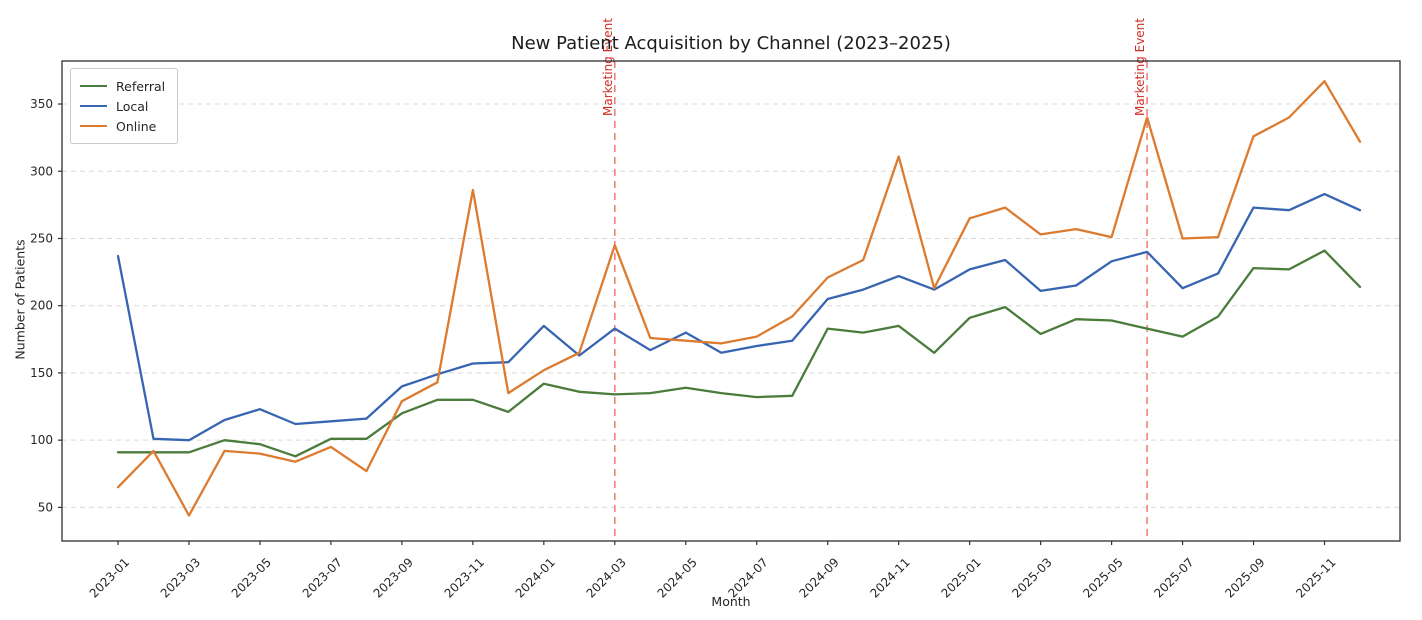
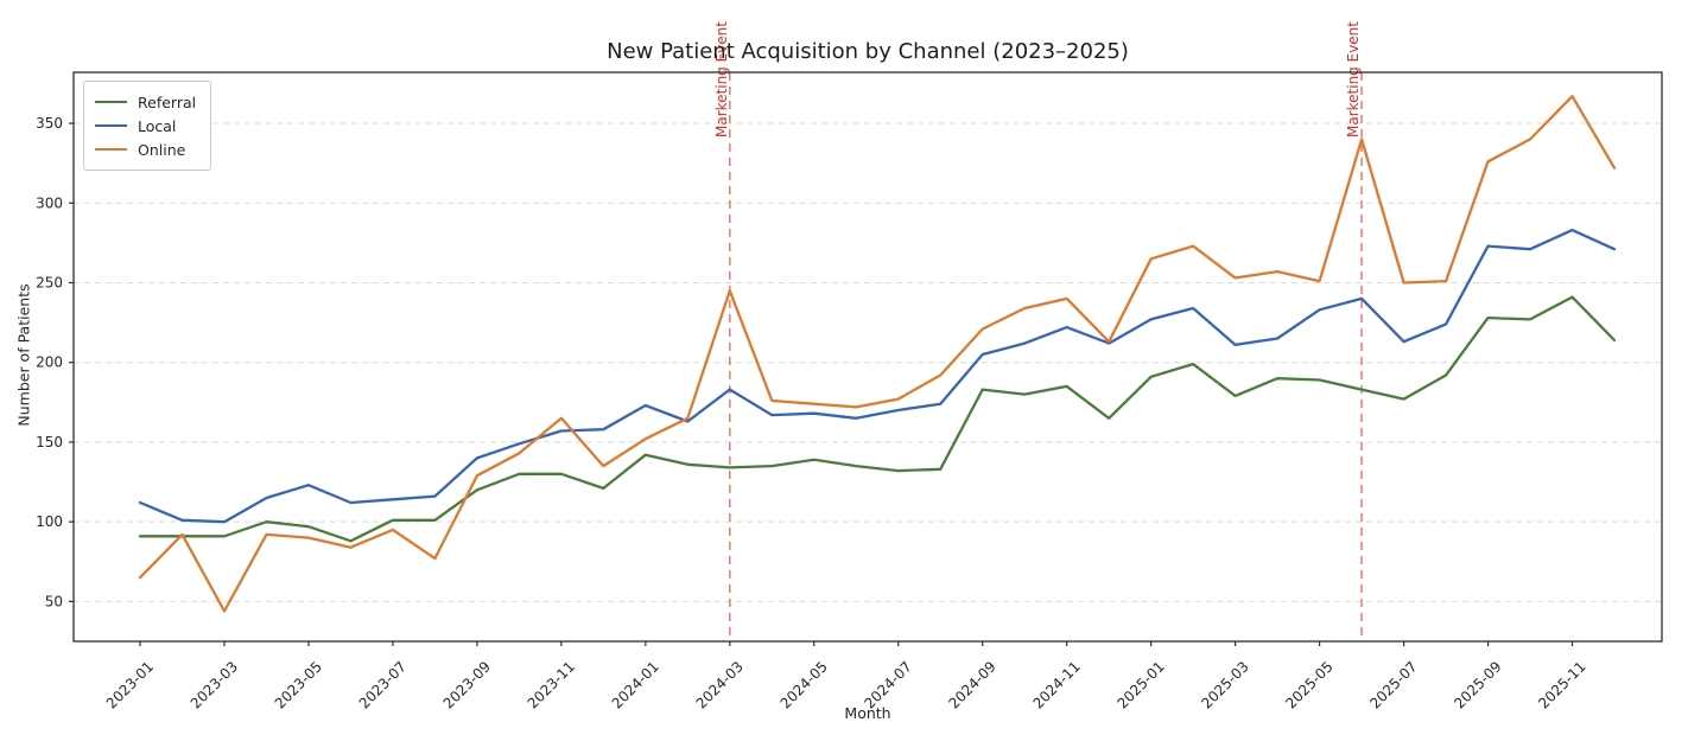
Local/2023-01: 237 -> 112
Online/2023-11: 286 -> 165
Local/2024-01: 185 -> 173
Local/2024-05: 180 -> 168
Online/2024-11: 311 -> 240
